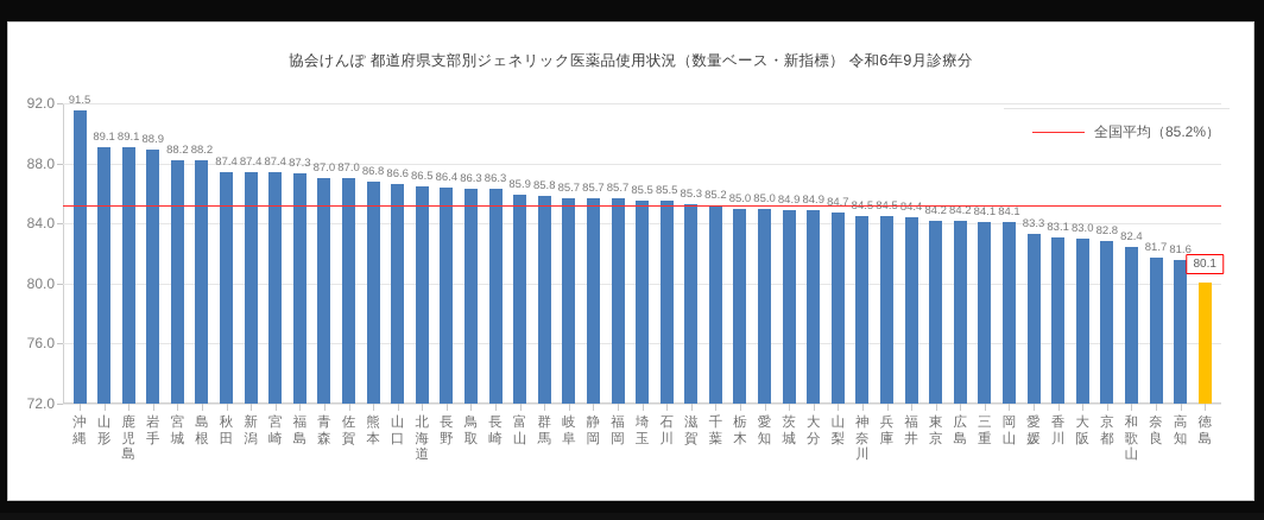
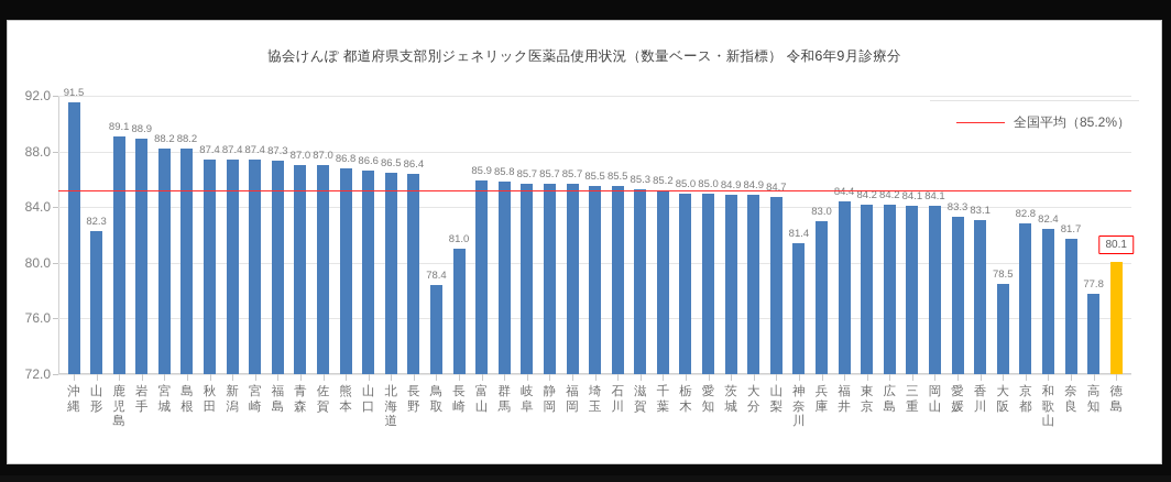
山形: 89.1 -> 82.3
鳥取: 86.3 -> 78.4
長崎: 86.3 -> 81.0
神奈川: 84.5 -> 81.4
兵庫: 84.5 -> 83.0
大阪: 83.0 -> 78.5
高知: 81.6 -> 77.8
